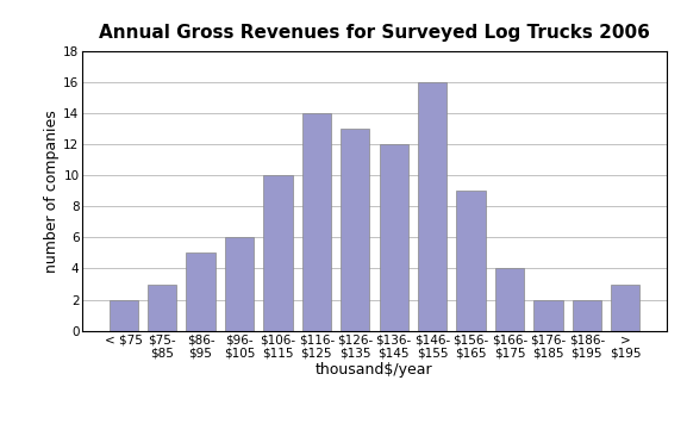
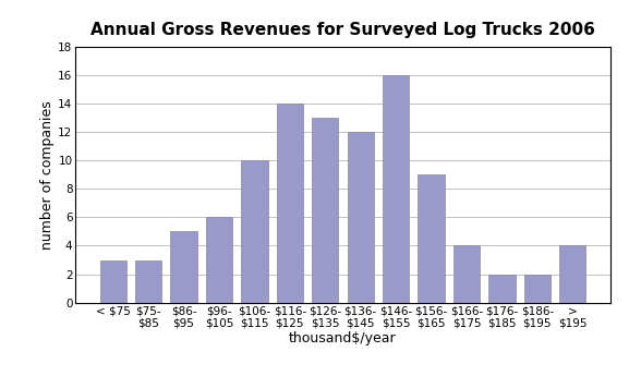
< $75: 2 -> 3
> $195: 3 -> 4
